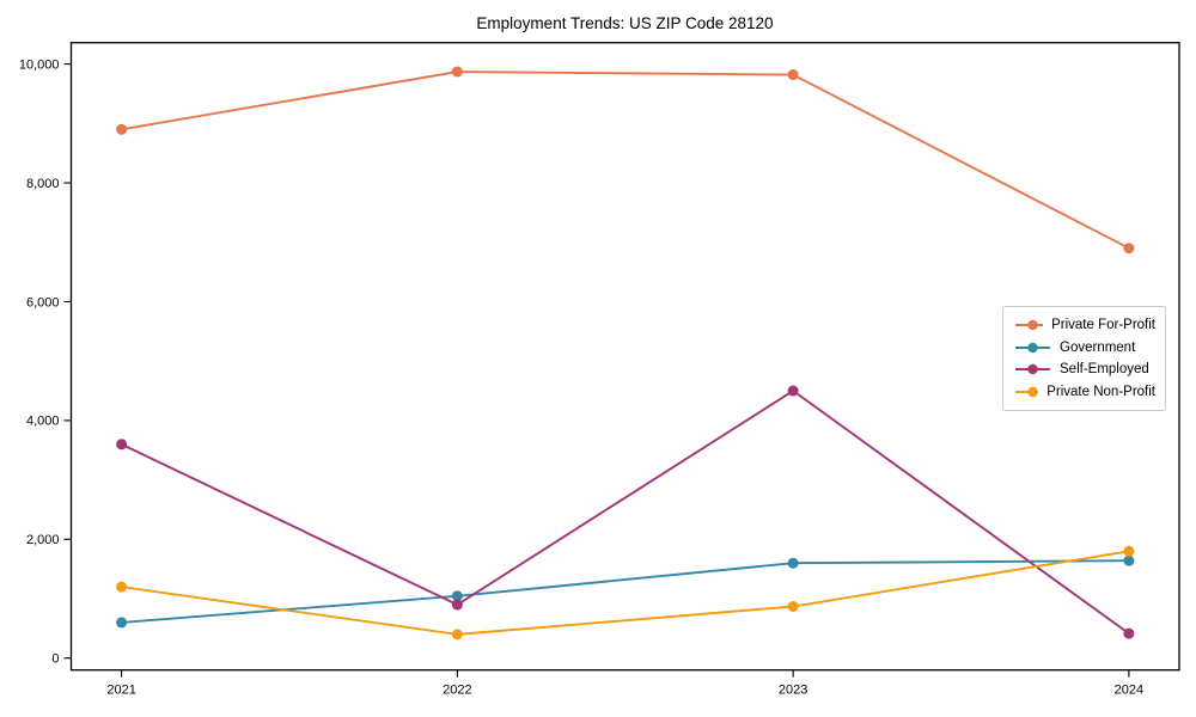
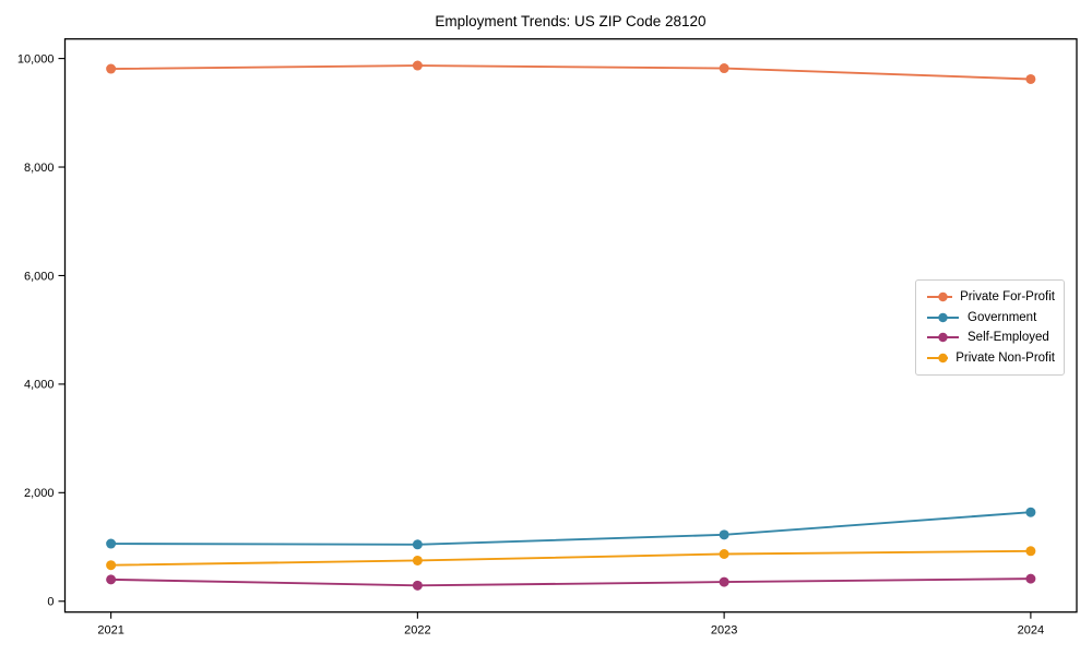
Private For-Profit/2021: 8900 -> 9800
Government/2021: 600 -> 1100
Self-Employed/2021: 3600 -> 400
Private Non-Profit/2021: 1200 -> 700
Self-Employed/2022: 900 -> 300
Private Non-Profit/2022: 400 -> 800
Government/2023: 1600 -> 1200
Self-Employed/2023: 4500 -> 400
Private For-Profit/2024: 6900 -> 9600
Private Non-Profit/2024: 1800 -> 900
